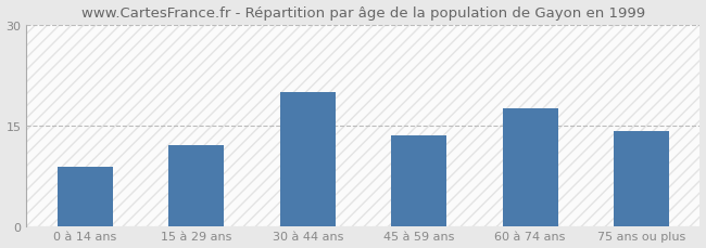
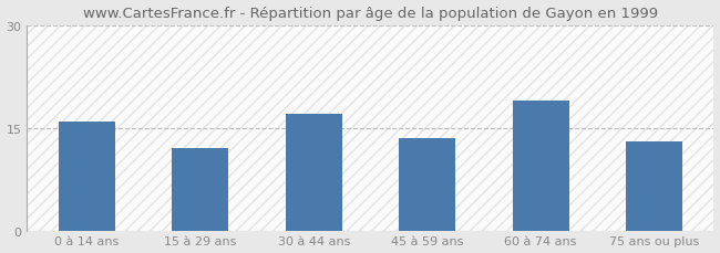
0 à 14 ans: 8.8 -> 16.0
30 à 44 ans: 20.0 -> 17.0
60 à 74 ans: 17.6 -> 19.0
75 ans ou plus: 14.2 -> 13.0
